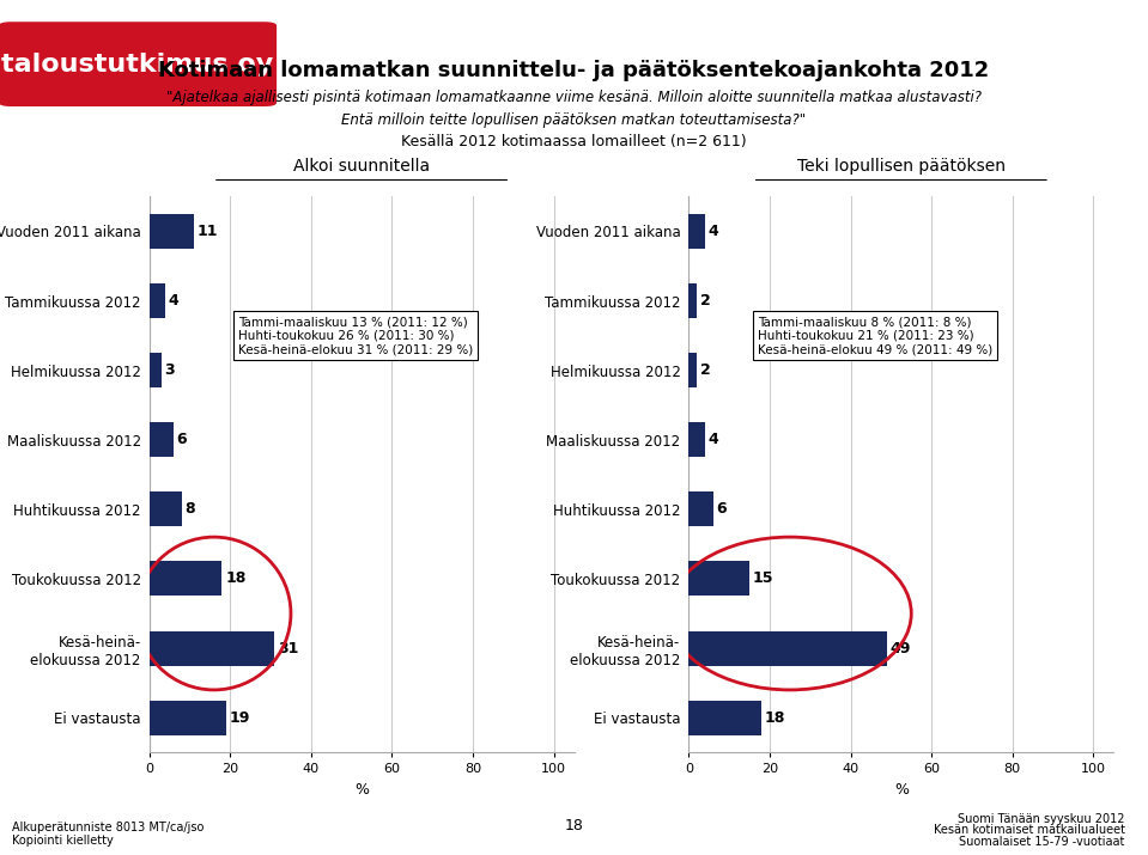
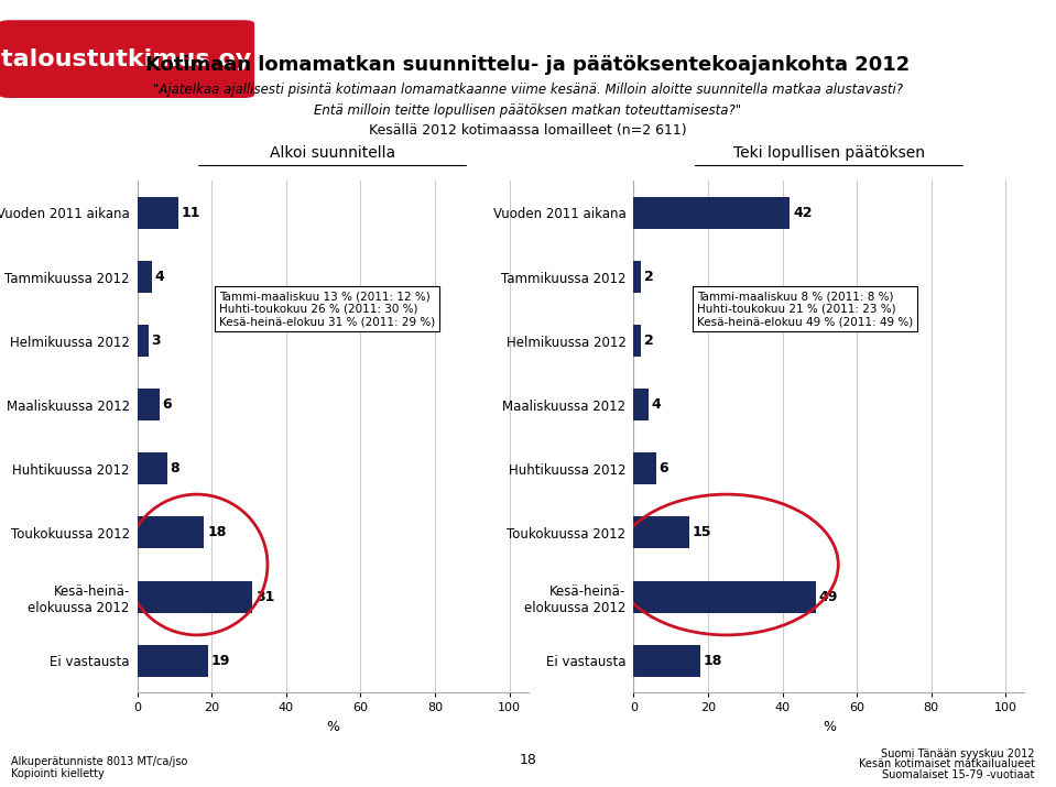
Vuoden 2011 aikana: 4 -> 42
